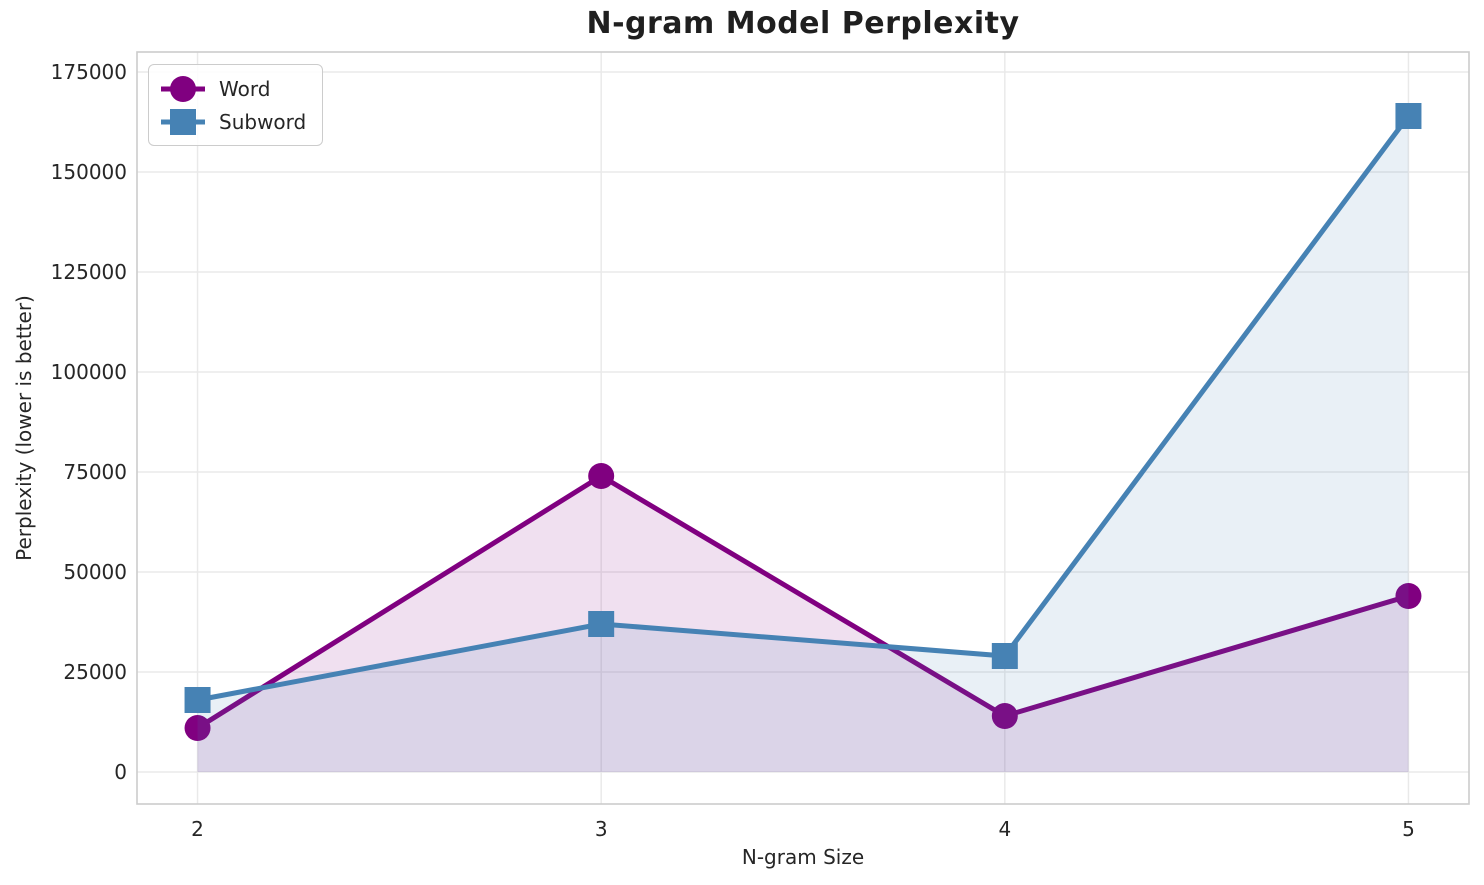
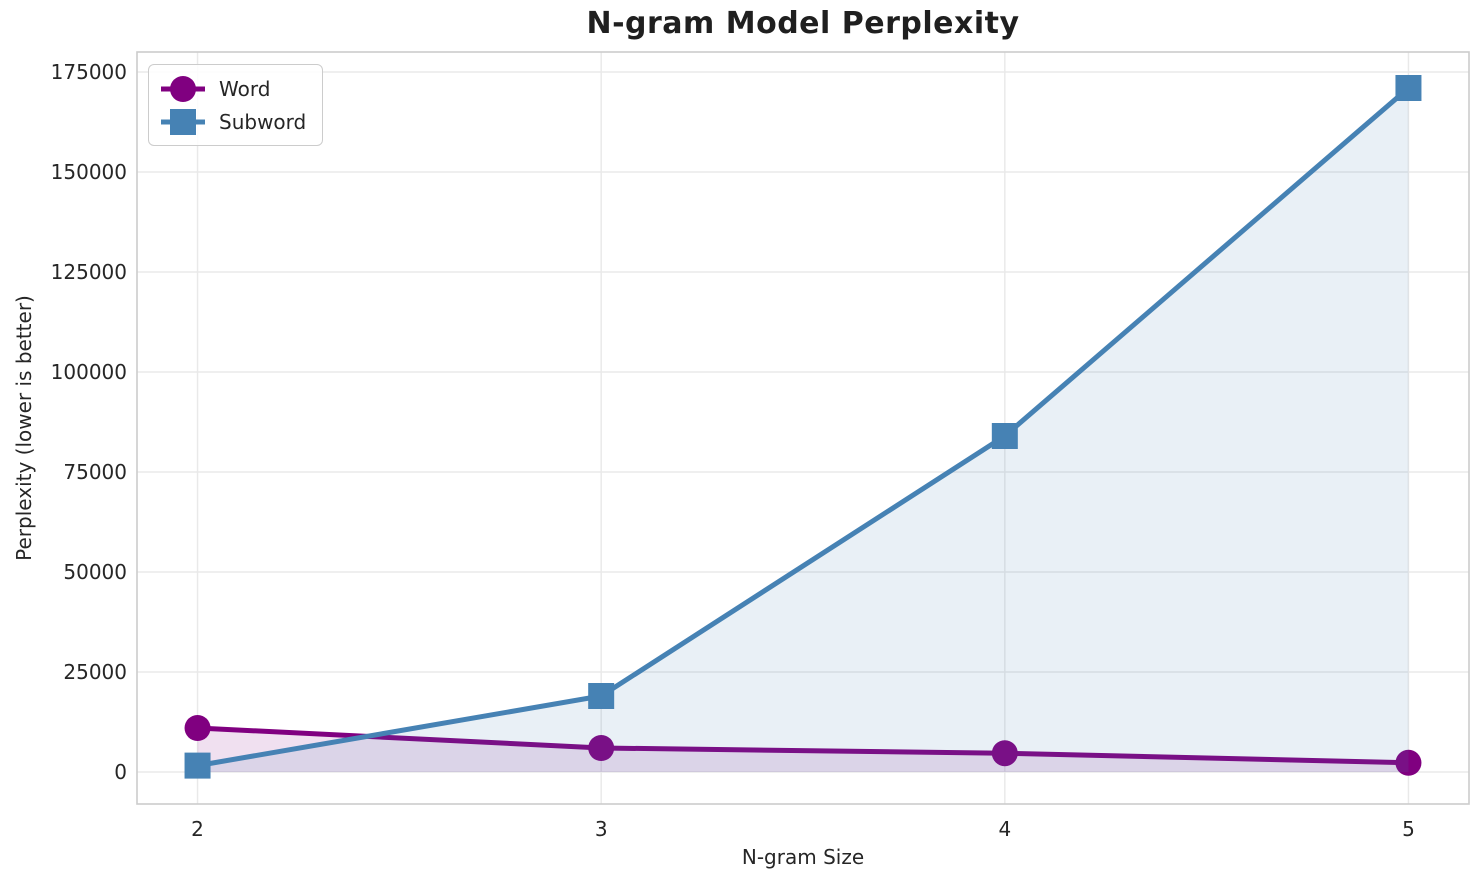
Subword/2: 18000 -> 2000
Word/3: 74000 -> 6000
Subword/3: 37000 -> 19000
Word/4: 14000 -> 5000
Subword/4: 29000 -> 84000
Word/5: 44000 -> 2000
Subword/5: 164000 -> 171000
